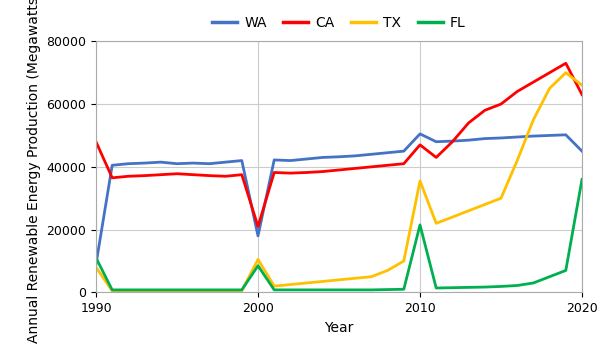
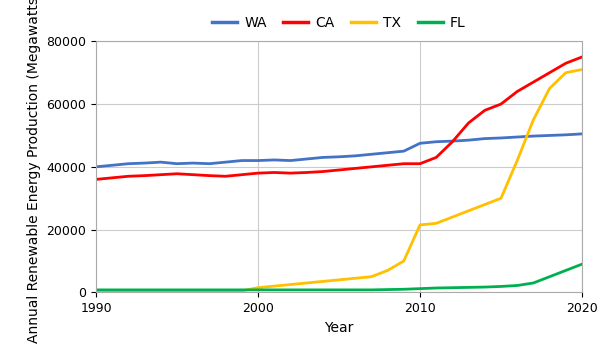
WA/1990: 9000 -> 40000
CA/1990: 48000 -> 36000
TX/1990: 8000 -> 500
FL/1990: 11000 -> 800
WA/2000: 18000 -> 42000
CA/2000: 21000 -> 38000
TX/2000: 10500 -> 1500
FL/2000: 8500 -> 800
WA/2010: 50500 -> 47500
CA/2010: 47000 -> 41000
TX/2010: 35500 -> 21500
FL/2010: 21500 -> 1200
WA/2020: 45000 -> 50500
CA/2020: 63000 -> 75000
TX/2020: 66000 -> 71000
FL/2020: 36000 -> 9000
